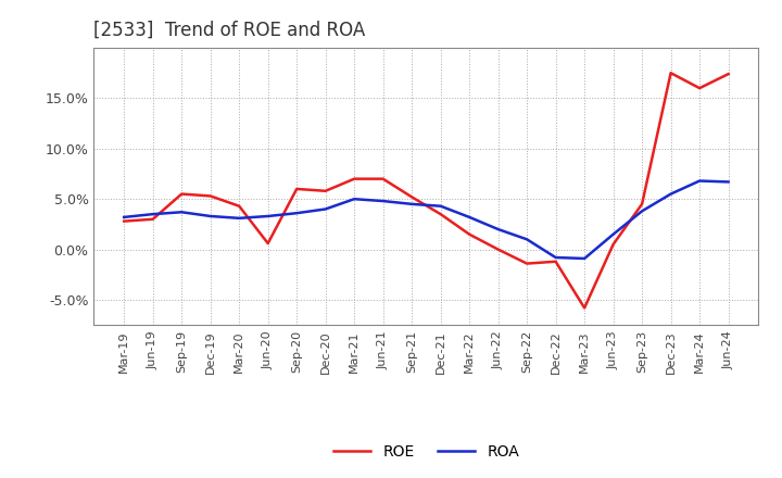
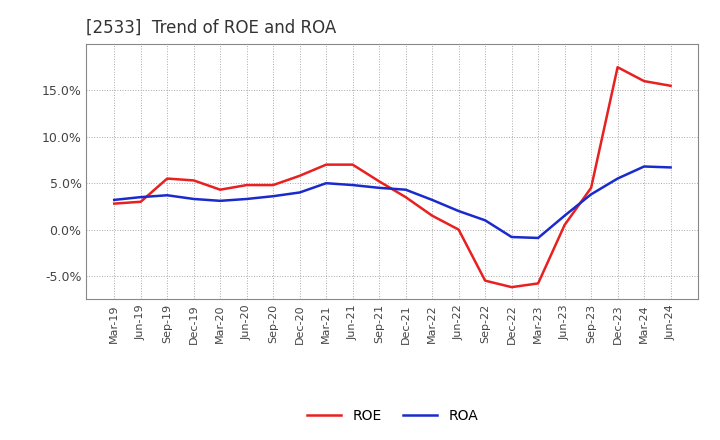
ROE/Jun-20: 0.6% -> 4.8%
ROE/Sep-20: 6.0% -> 4.8%
ROE/Sep-22: -1.4% -> -5.5%
ROE/Dec-22: -1.2% -> -6.2%
ROE/Jun-24: 17.4% -> 15.5%
